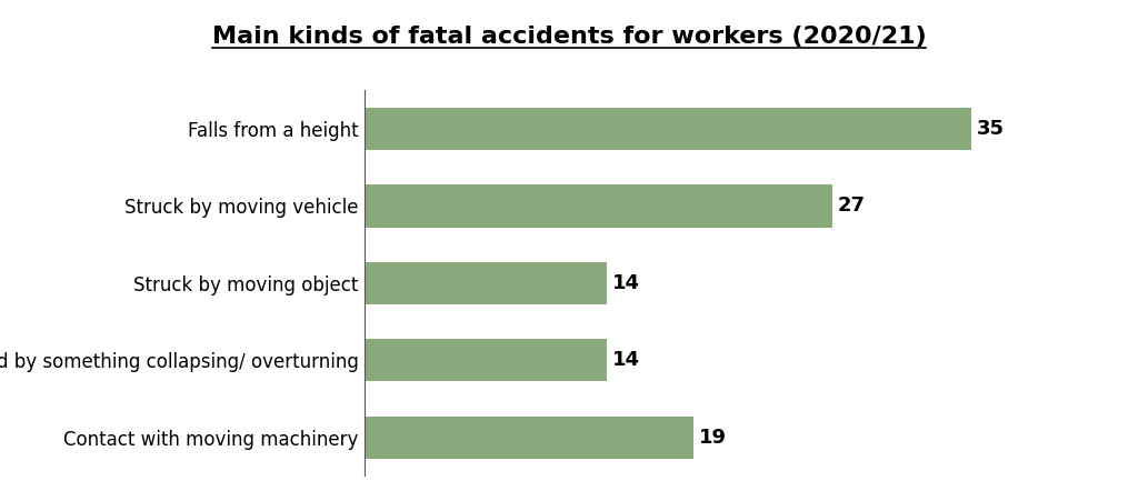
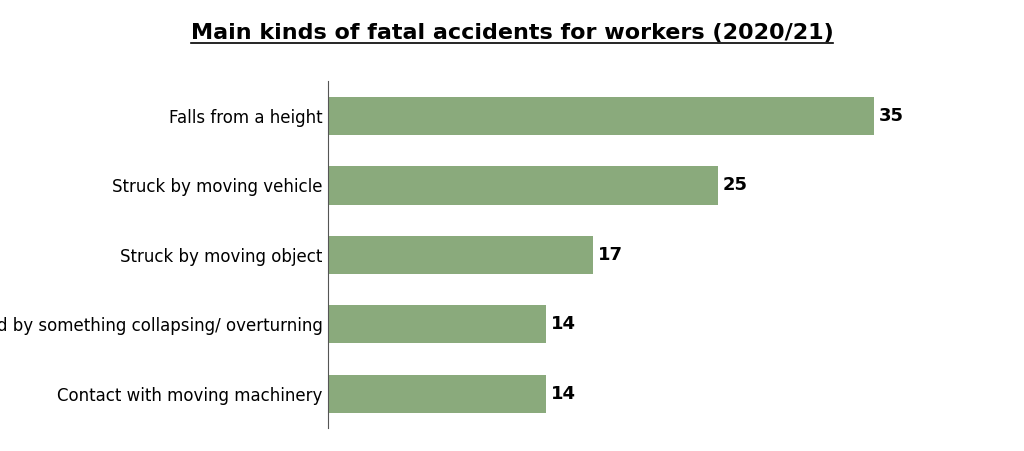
Struck by moving vehicle: 27 -> 25
Struck by moving object: 14 -> 17
Contact with moving machinery: 19 -> 14
